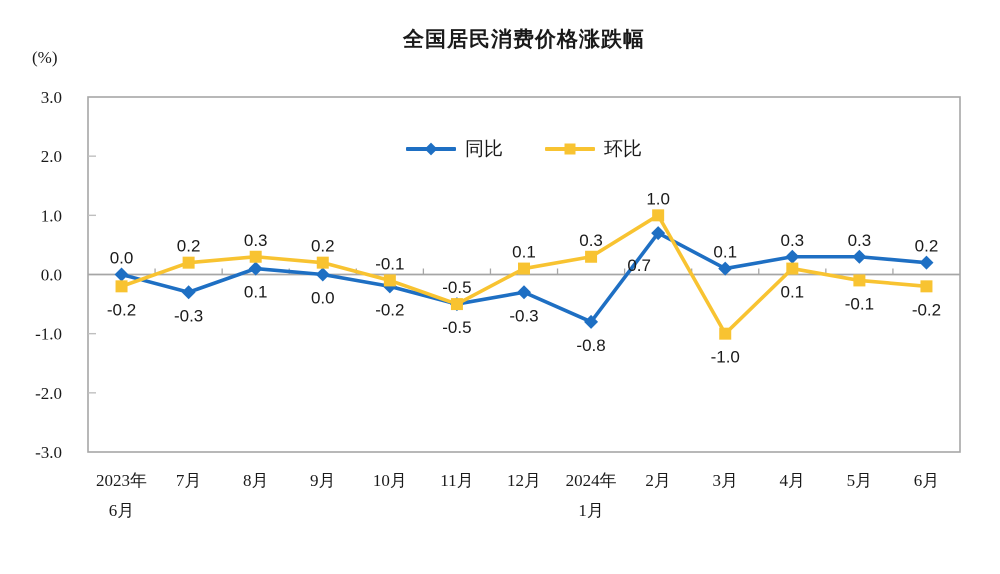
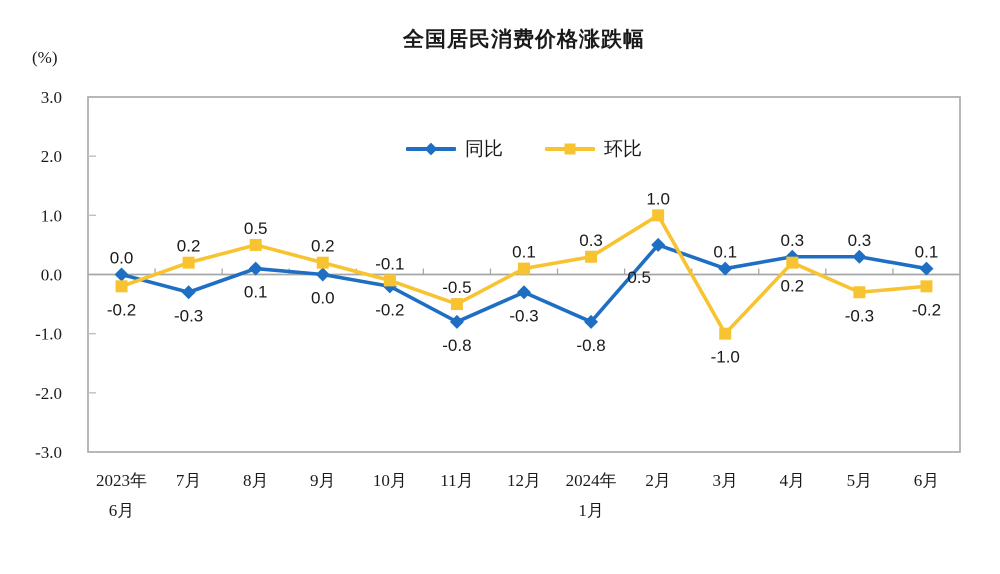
环比/8月: 0.3 -> 0.5
同比/11月: -0.5 -> -0.8
同比/2月: 0.7 -> 0.5
环比/4月: 0.1 -> 0.2
环比/5月: -0.1 -> -0.3
同比/6月: 0.2 -> 0.1
